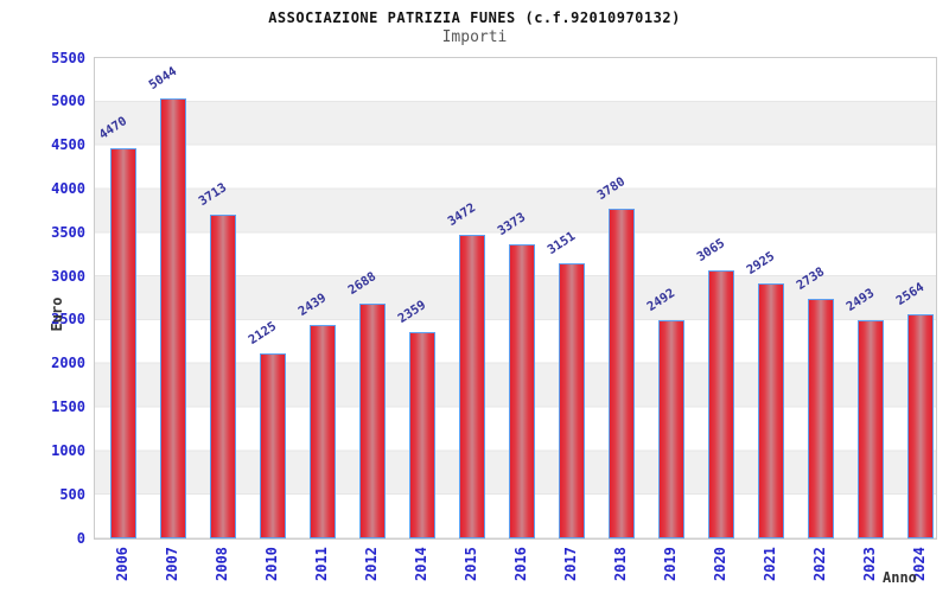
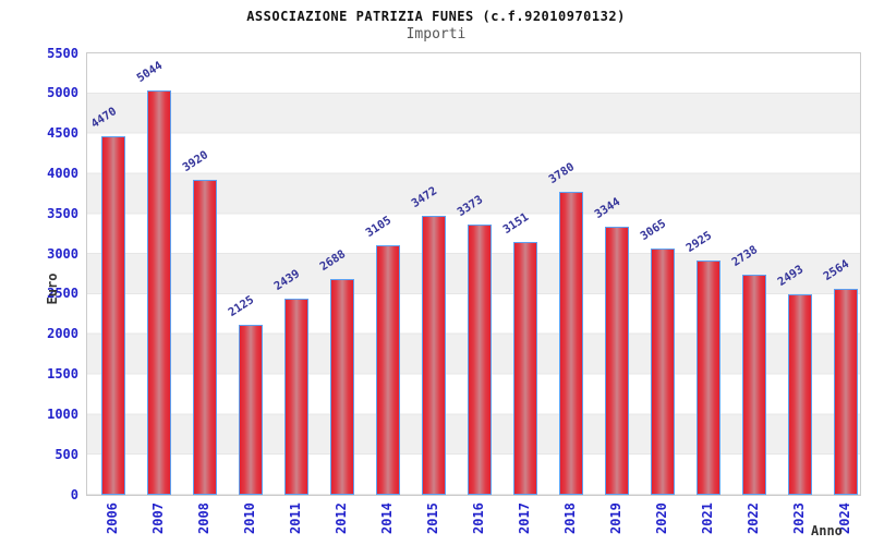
2008: 3713 -> 3920
2014: 2359 -> 3105
2019: 2492 -> 3344
